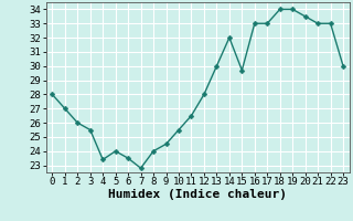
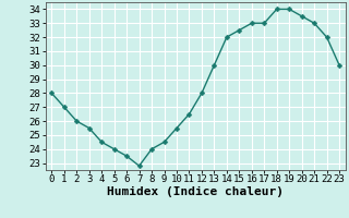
4: 23.4 -> 24.5
15: 29.7 -> 32.5
22: 33.0 -> 32.0
